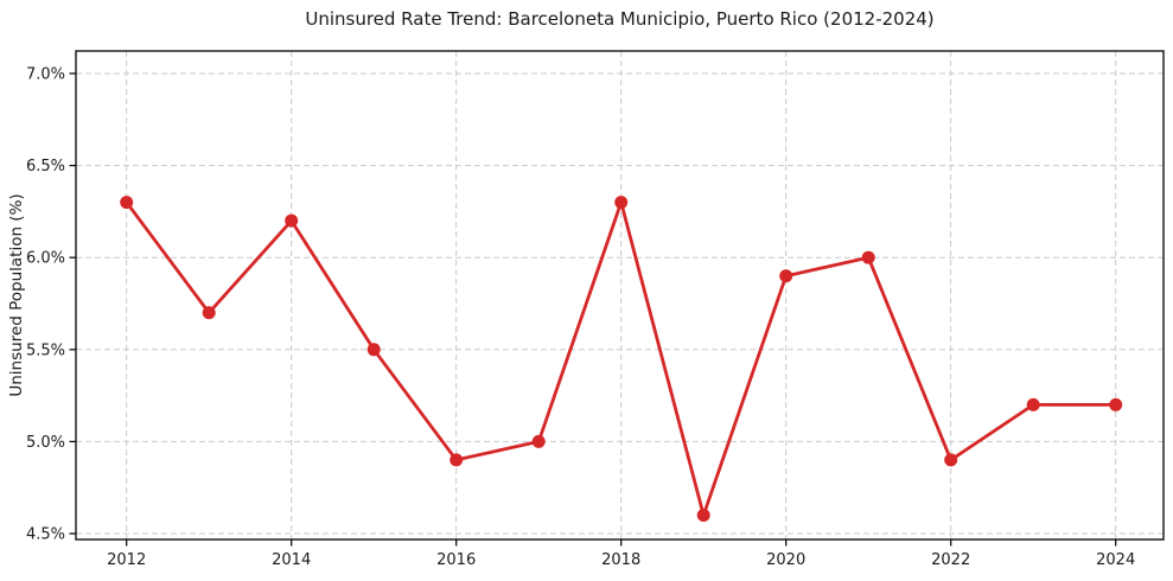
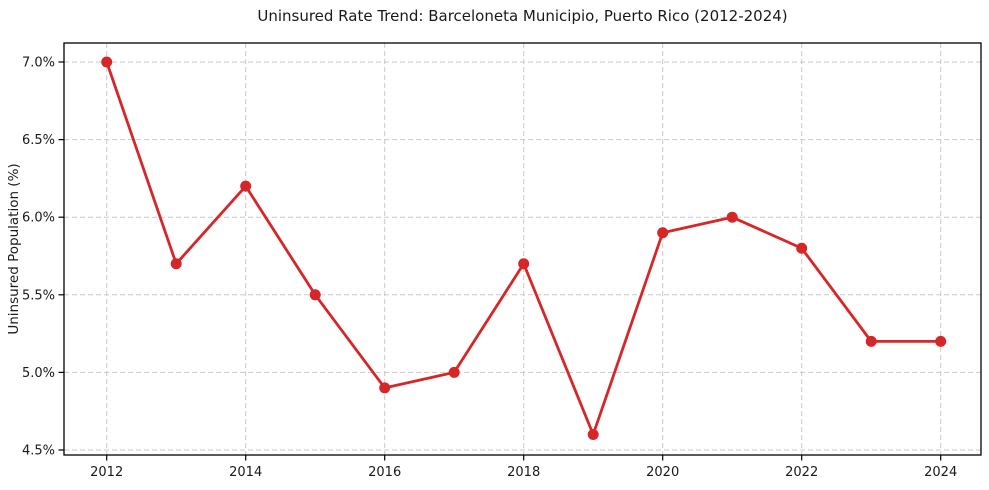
2012: 6.3% -> 7.0%
2018: 6.3% -> 5.7%
2022: 4.9% -> 5.8%
